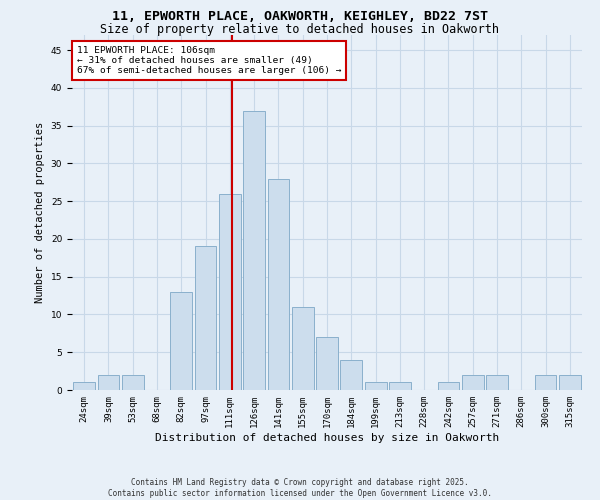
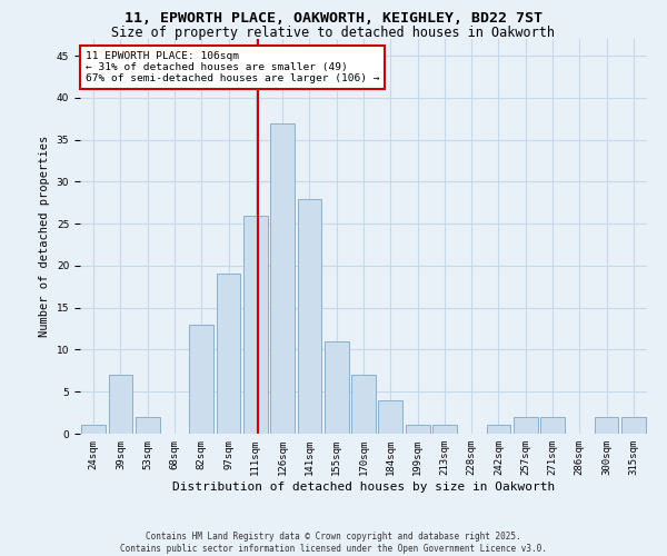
39sqm: 2 -> 7
